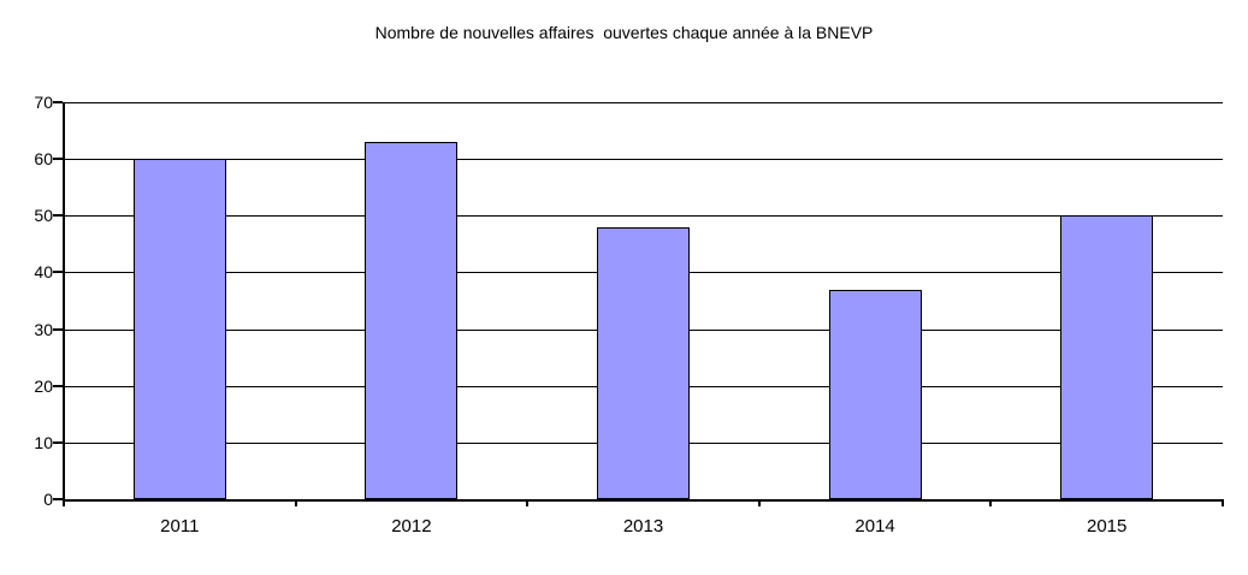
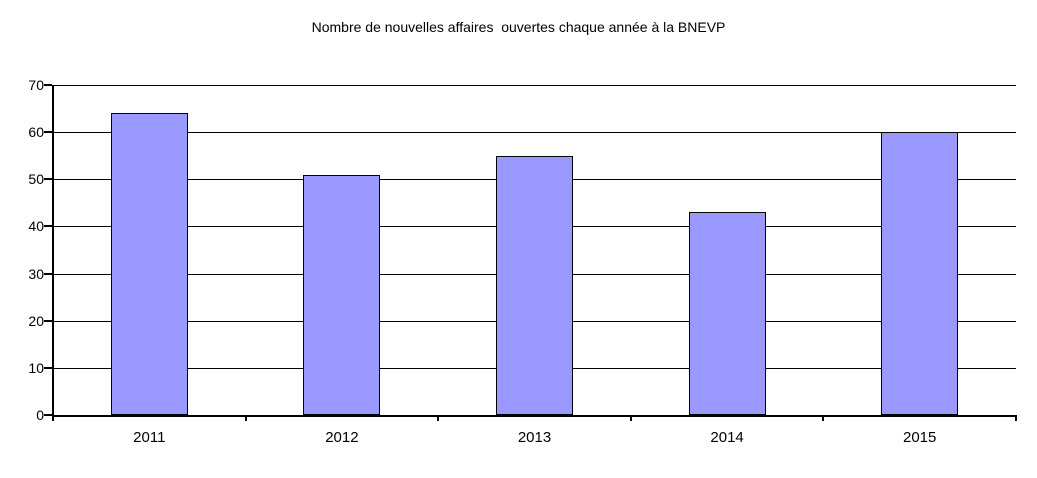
2011: 60 -> 64
2012: 63 -> 51
2013: 48 -> 55
2014: 37 -> 43
2015: 50 -> 60
